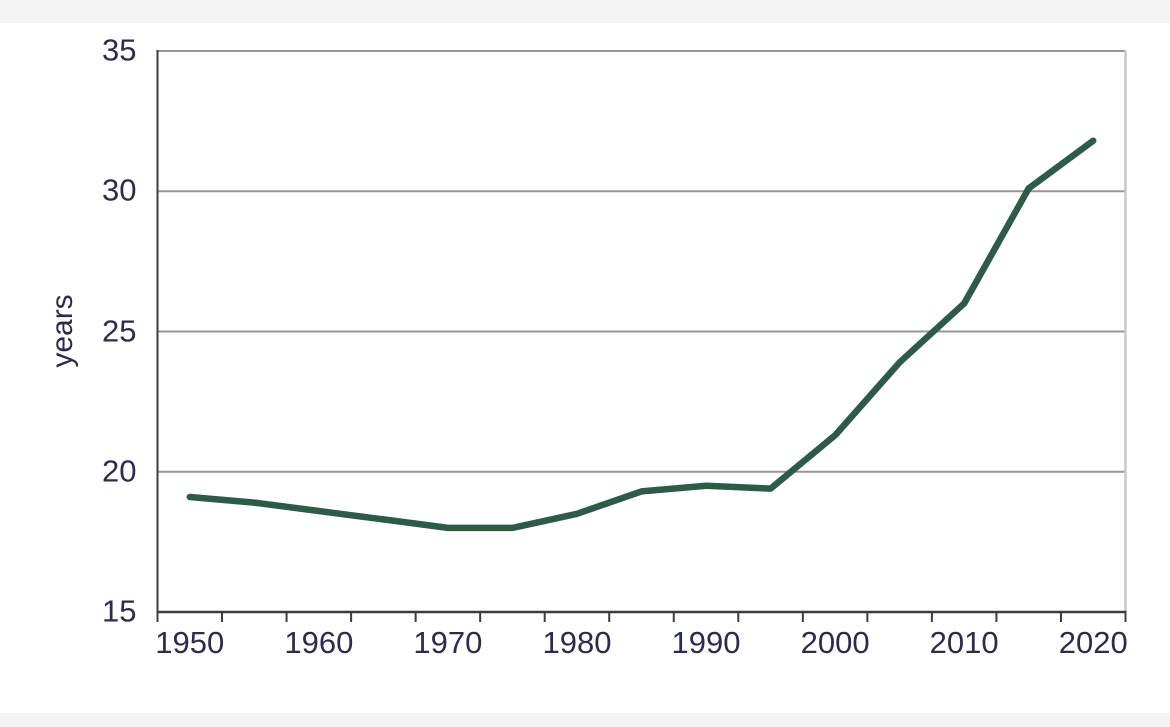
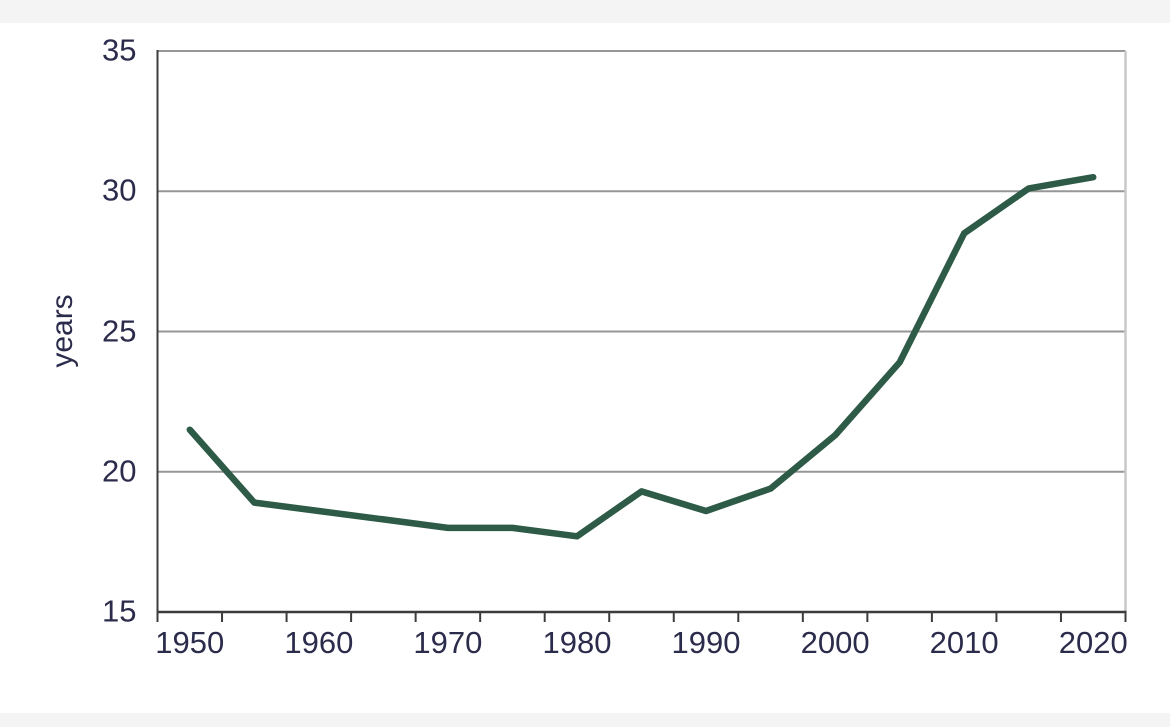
1950: 19.1 -> 21.5
1980: 18.5 -> 17.7
1990: 19.5 -> 18.6
2010: 26.0 -> 28.5
2020: 31.8 -> 30.5
